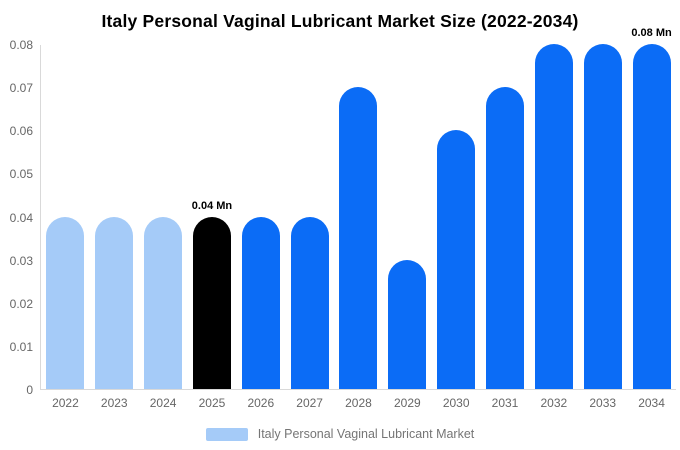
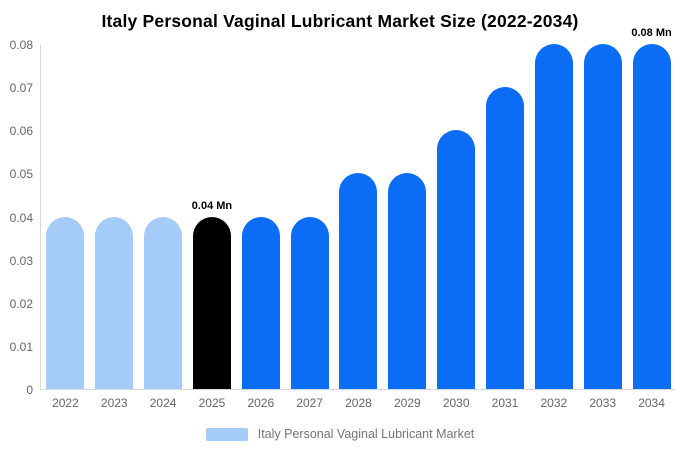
2028: 0.07 -> 0.05
2029: 0.03 -> 0.05
